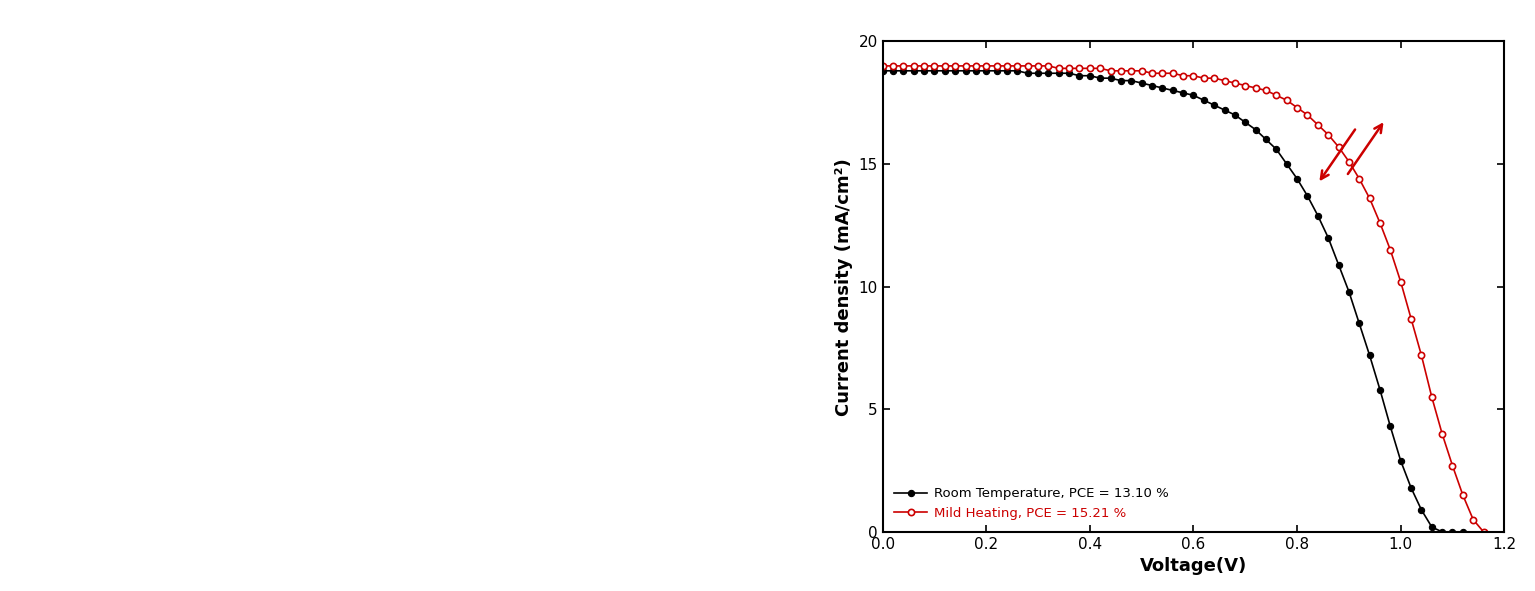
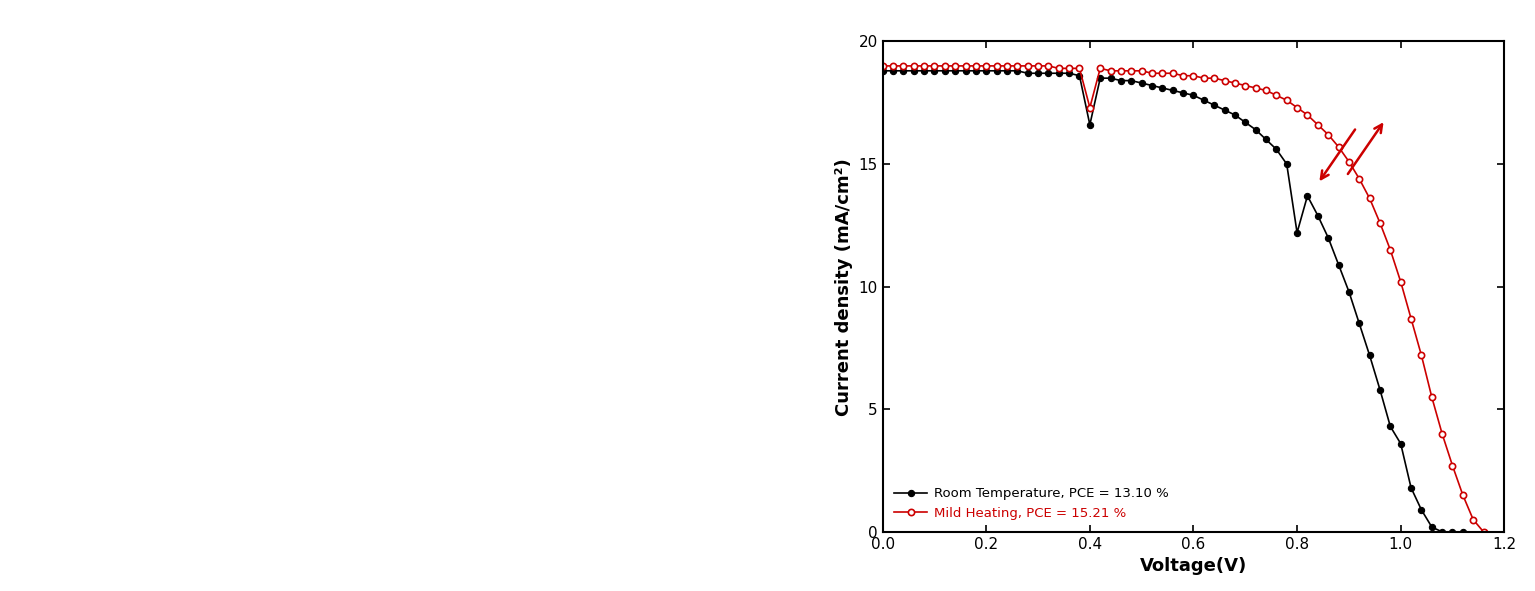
Room Temperature, PCE = 13.10 %/0.4: 18.6 -> 16.6
Mild Heating, PCE = 15.21 %/0.4: 18.9 -> 17.3
Room Temperature, PCE = 13.10 %/0.8: 14.4 -> 12.2
Room Temperature, PCE = 13.10 %/1.0: 2.9 -> 3.6
